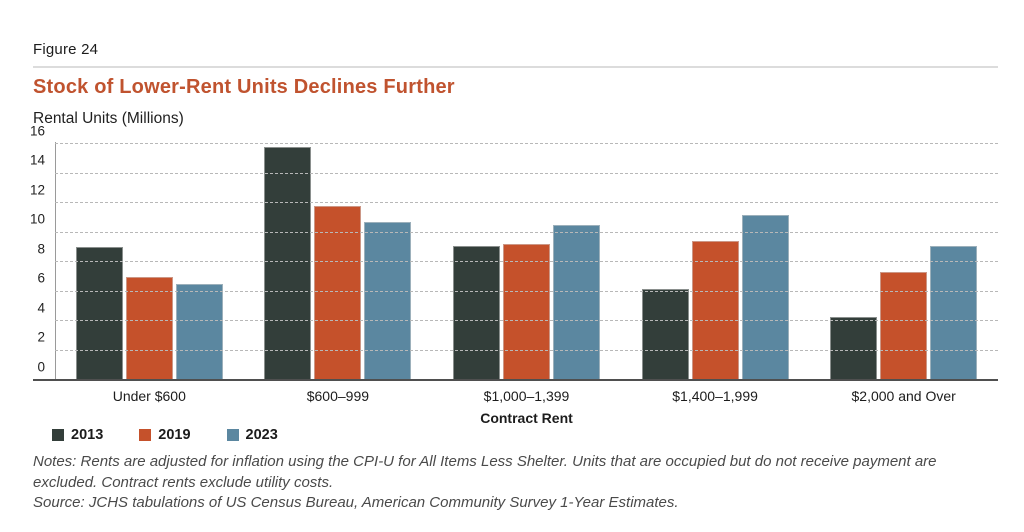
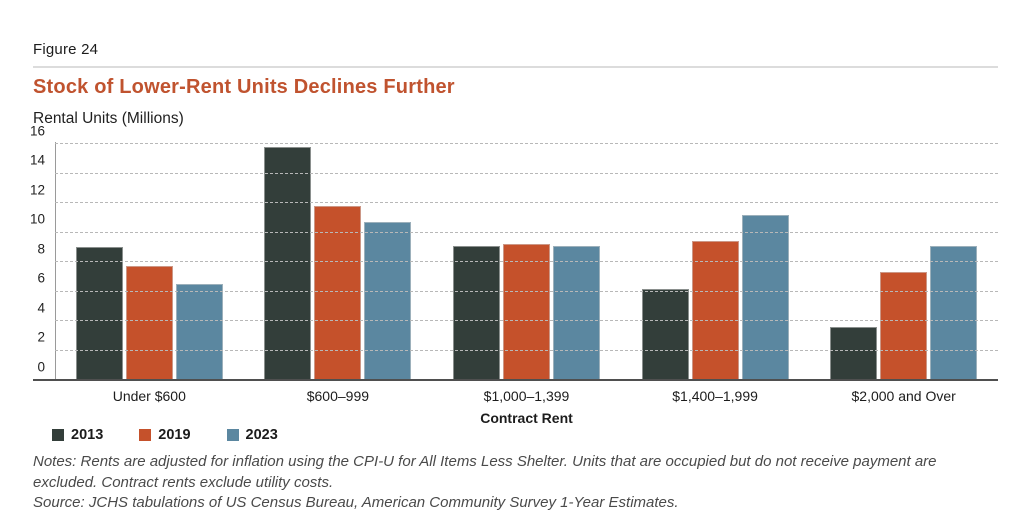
2019/Under $600: 7.0 -> 7.7
2023/$1,000–1,399: 10.5 -> 9.1
2013/$2,000 and Over: 4.3 -> 3.6
